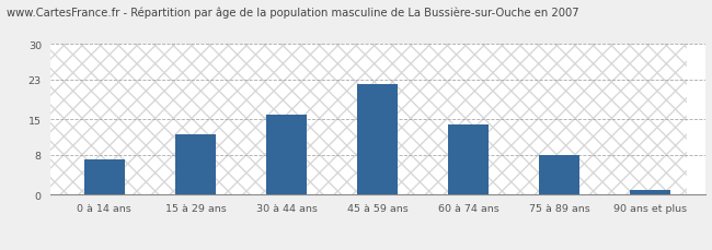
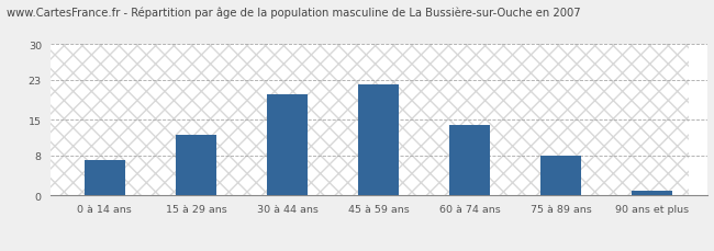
30 à 44 ans: 16 -> 20
